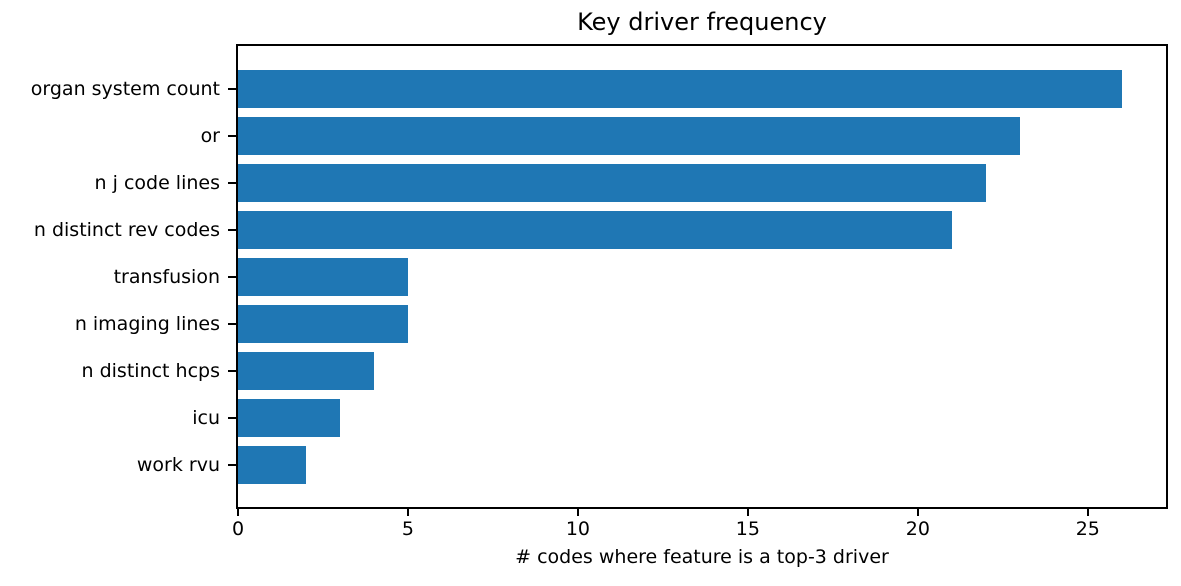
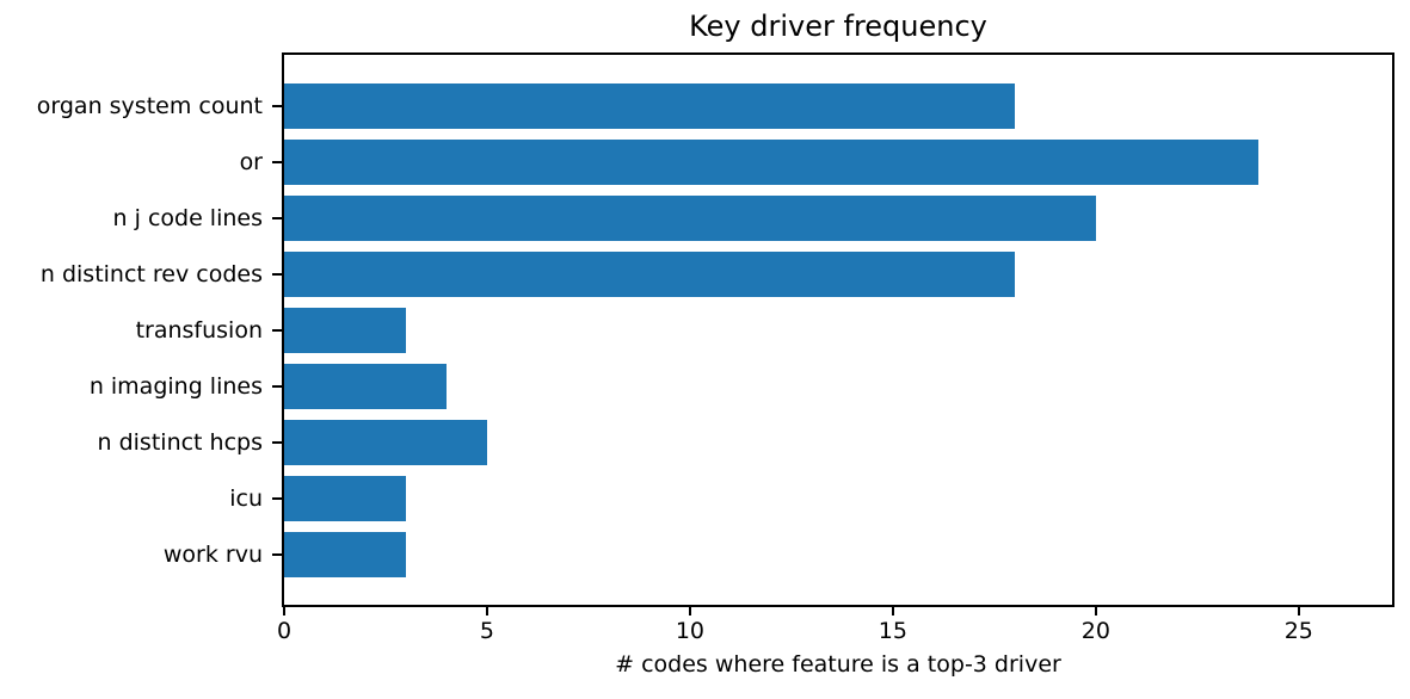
organ system count: 26 -> 18
or: 23 -> 24
n j code lines: 22 -> 20
n distinct rev codes: 21 -> 18
transfusion: 5 -> 3
n imaging lines: 5 -> 4
n distinct hcps: 4 -> 5
work rvu: 2 -> 3
